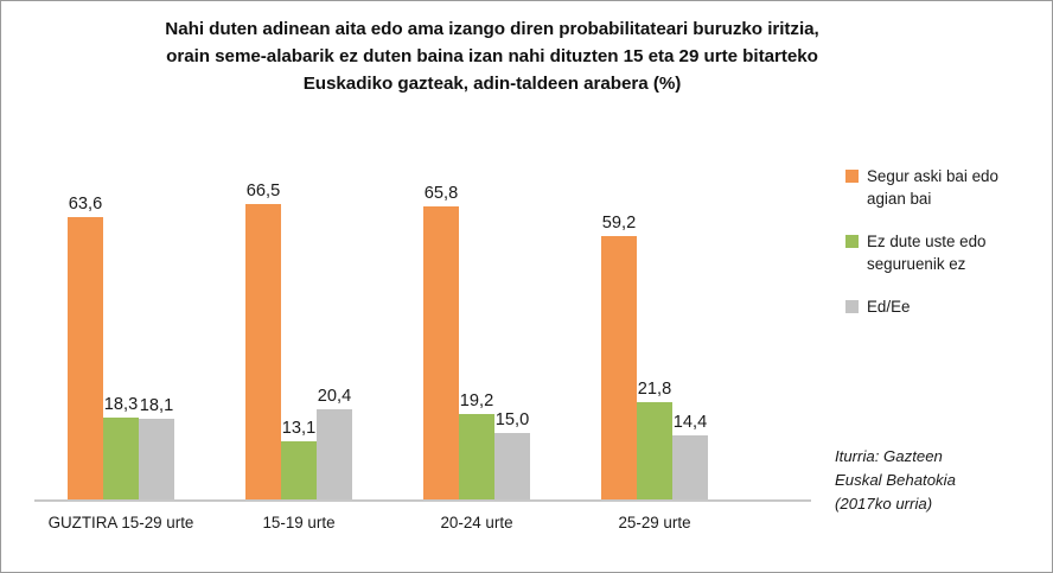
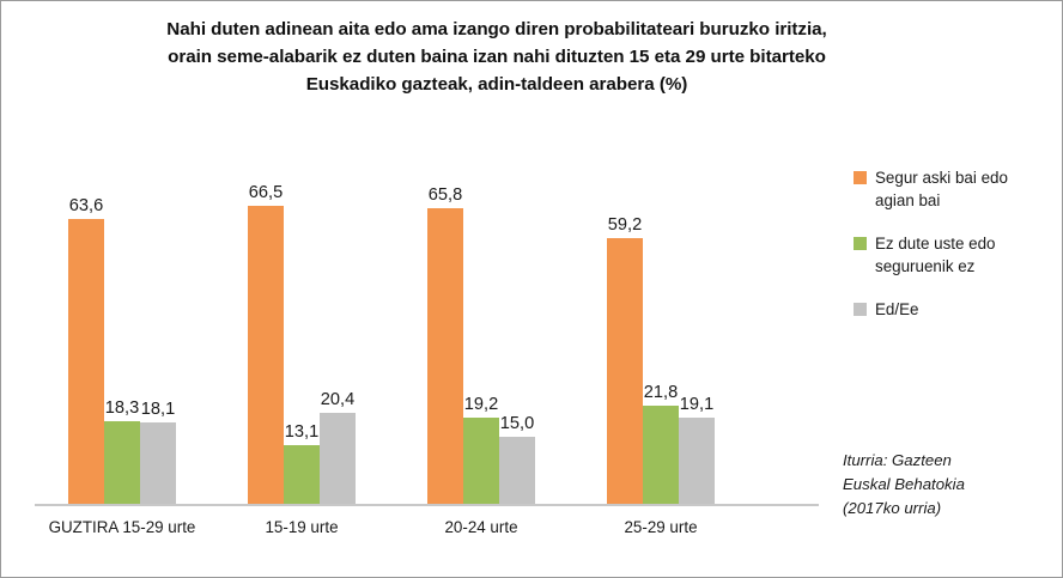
Ed/Ee/25-29 urte: 14,4 -> 19,1
